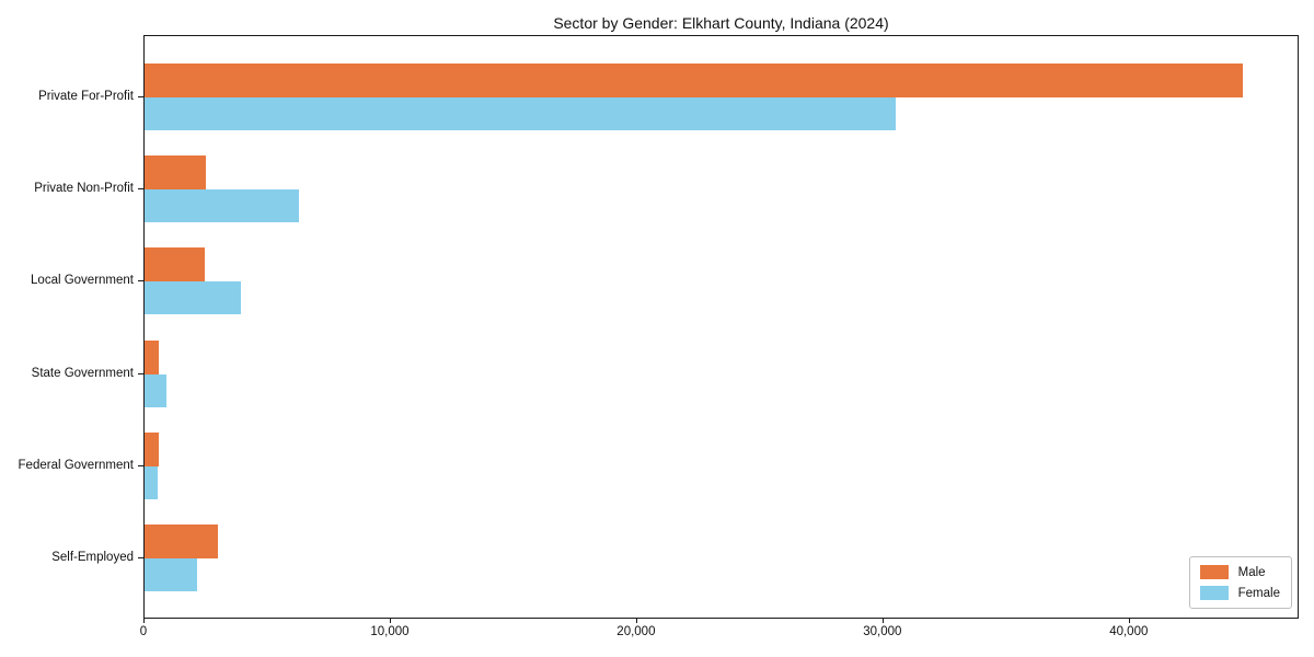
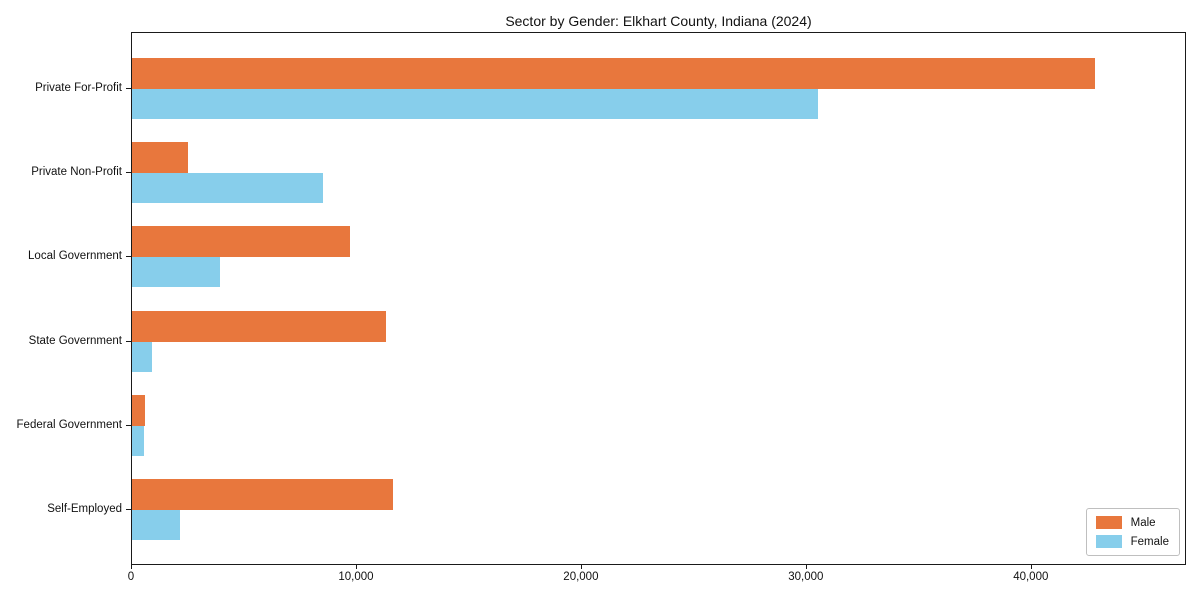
Male/Private For-Profit: 44600 -> 42800
Female/Private Non-Profit: 6200 -> 8500
Male/Local Government: 2400 -> 9700
Male/State Government: 600 -> 11300
Male/Self-Employed: 3000 -> 11600
